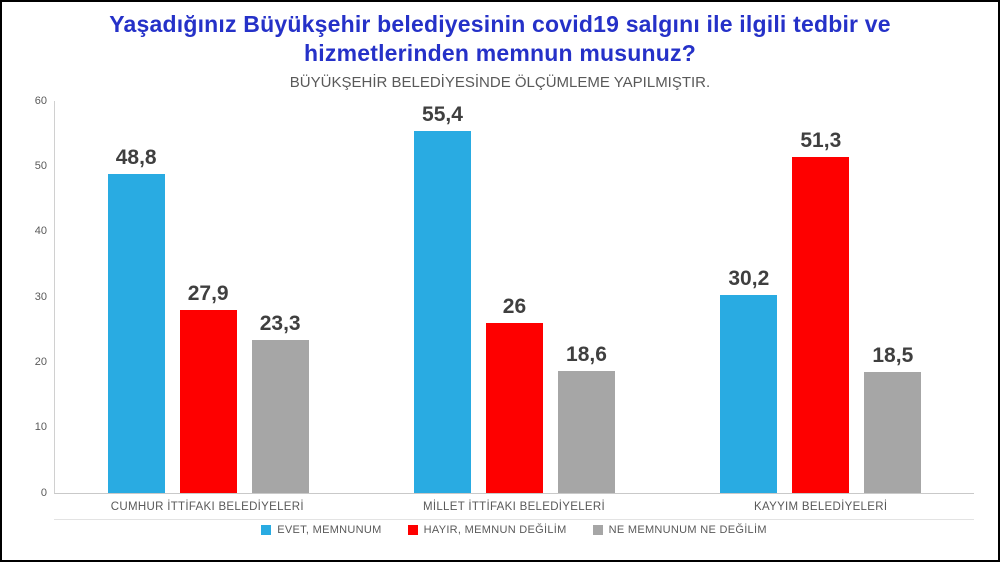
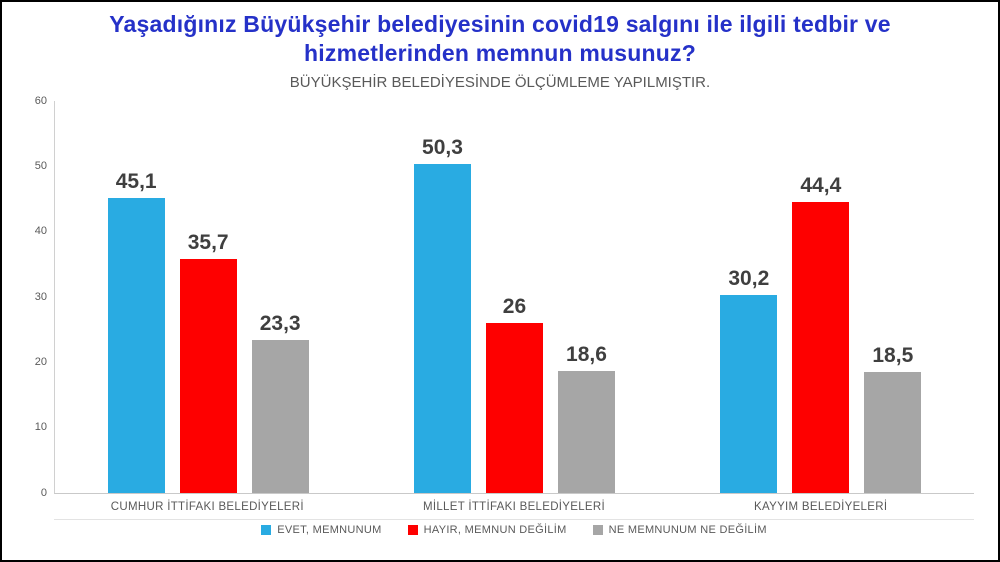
EVET, MEMNUNUM/CUMHUR İTTİFAKI BELEDİYELERİ: 48,8 -> 45,1
HAYIR, MEMNUN DEĞİLİM/CUMHUR İTTİFAKI BELEDİYELERİ: 27,9 -> 35,7
EVET, MEMNUNUM/MİLLET İTTİFAKI BELEDİYELERİ: 55,4 -> 50,3
HAYIR, MEMNUN DEĞİLİM/KAYYIM BELEDİYELERİ: 51,3 -> 44,4
